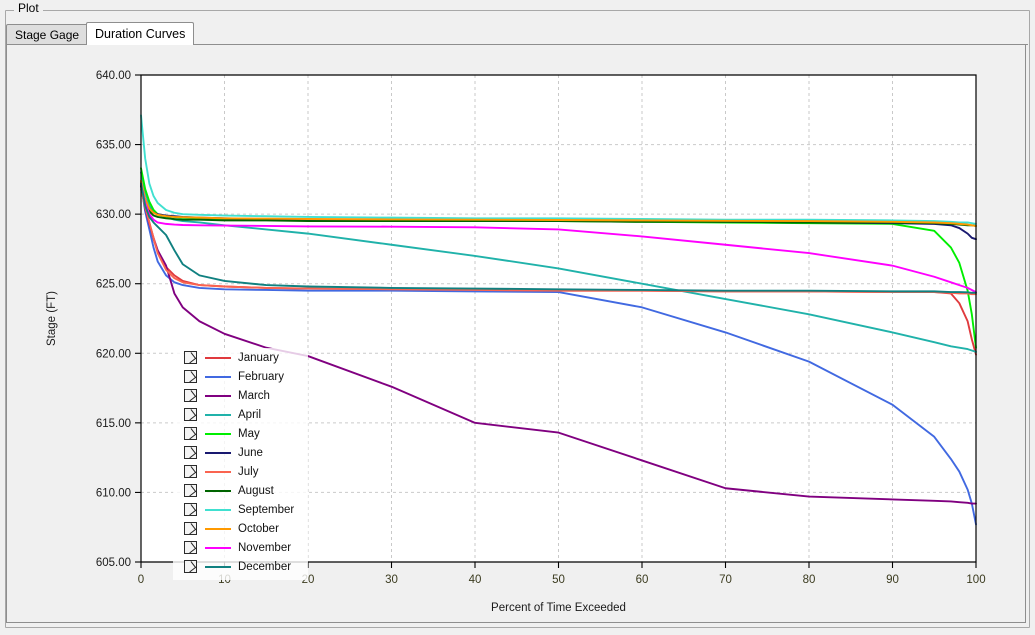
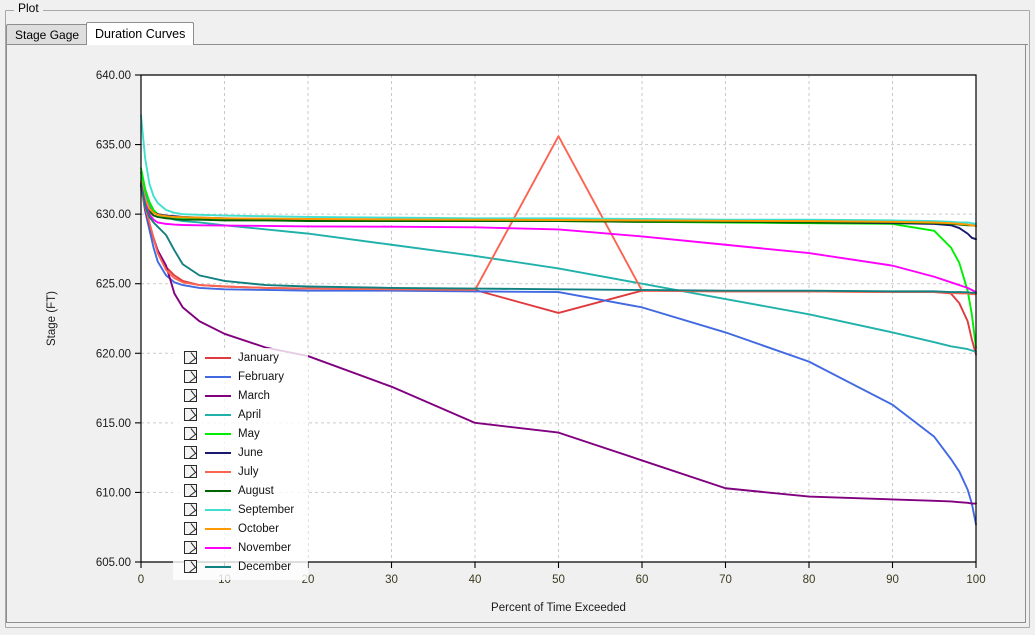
January/50: 624.5 -> 622.9
July/50: 624.5 -> 635.6
